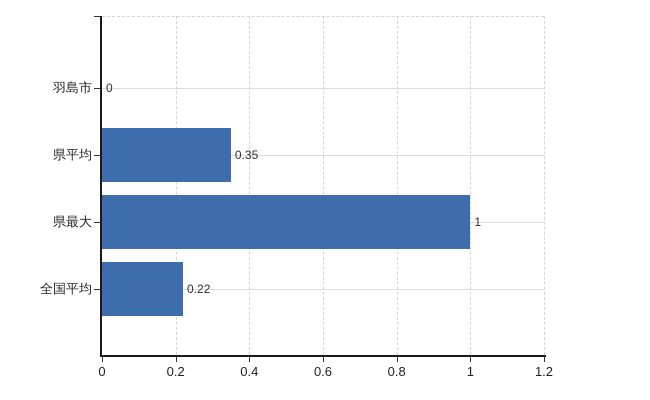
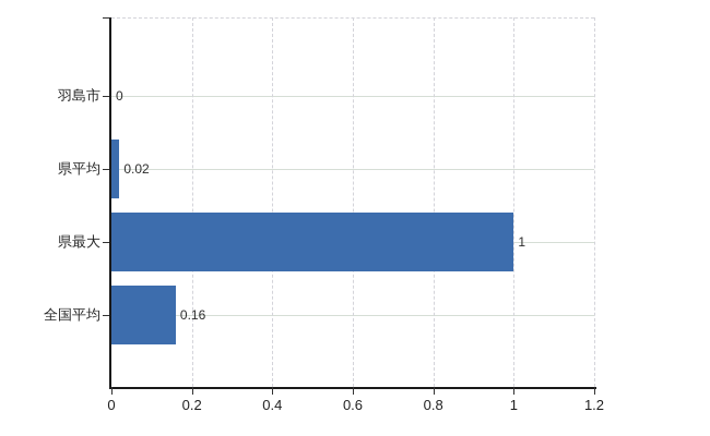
県平均: 0.35 -> 0.02
全国平均: 0.22 -> 0.16
